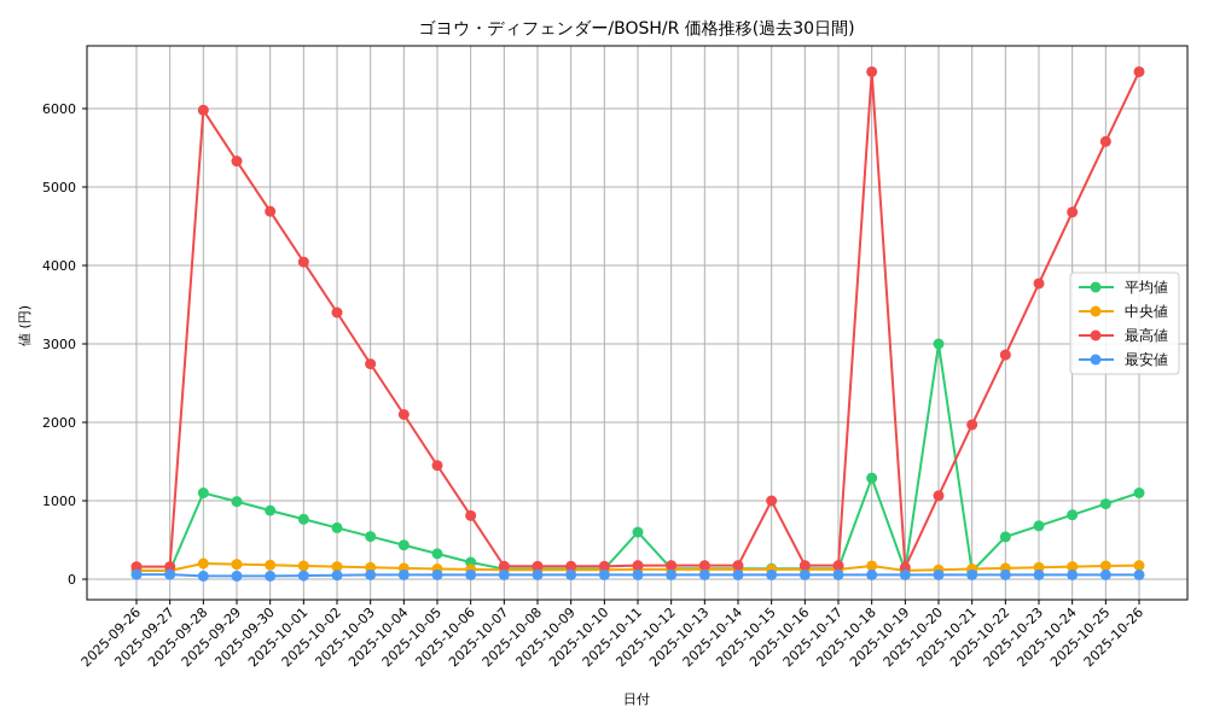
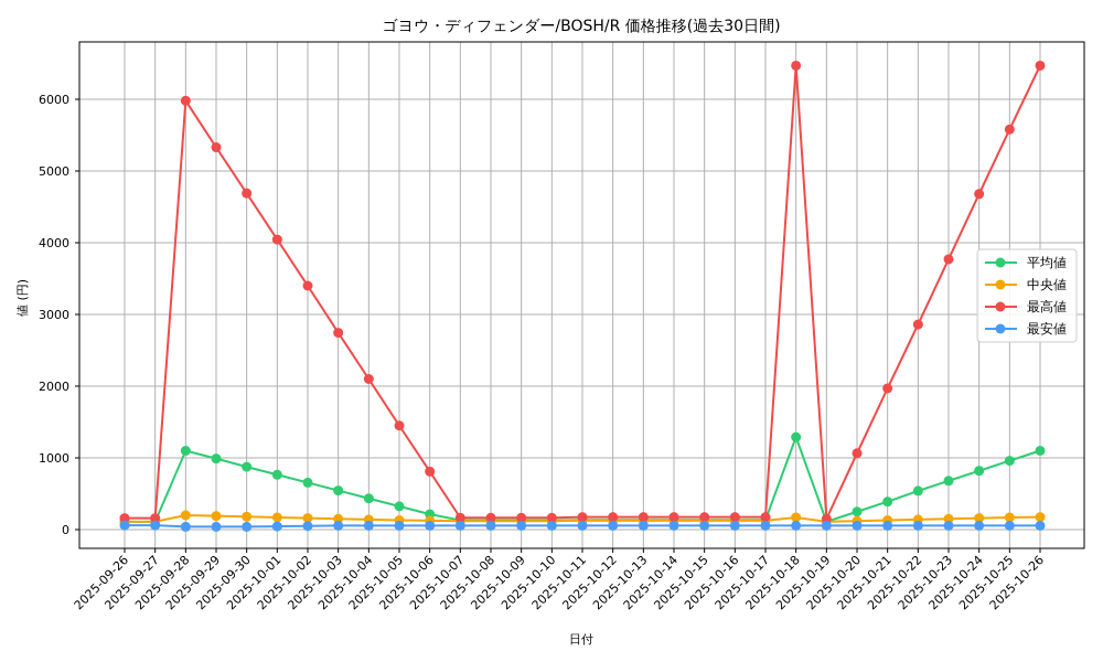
平均値/2025-10-11: 600 -> 100
最高値/2025-10-15: 1000 -> 200
平均値/2025-10-20: 3000 -> 200
平均値/2025-10-21: 100 -> 400
